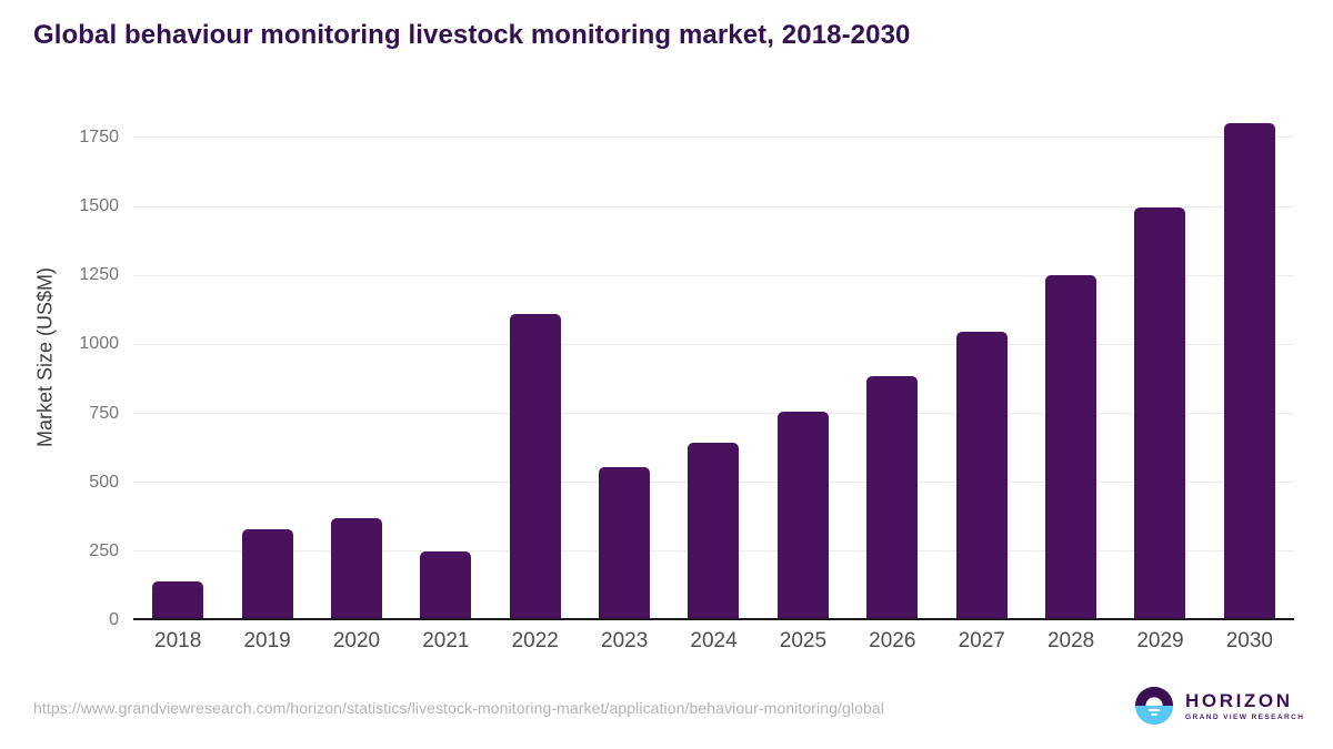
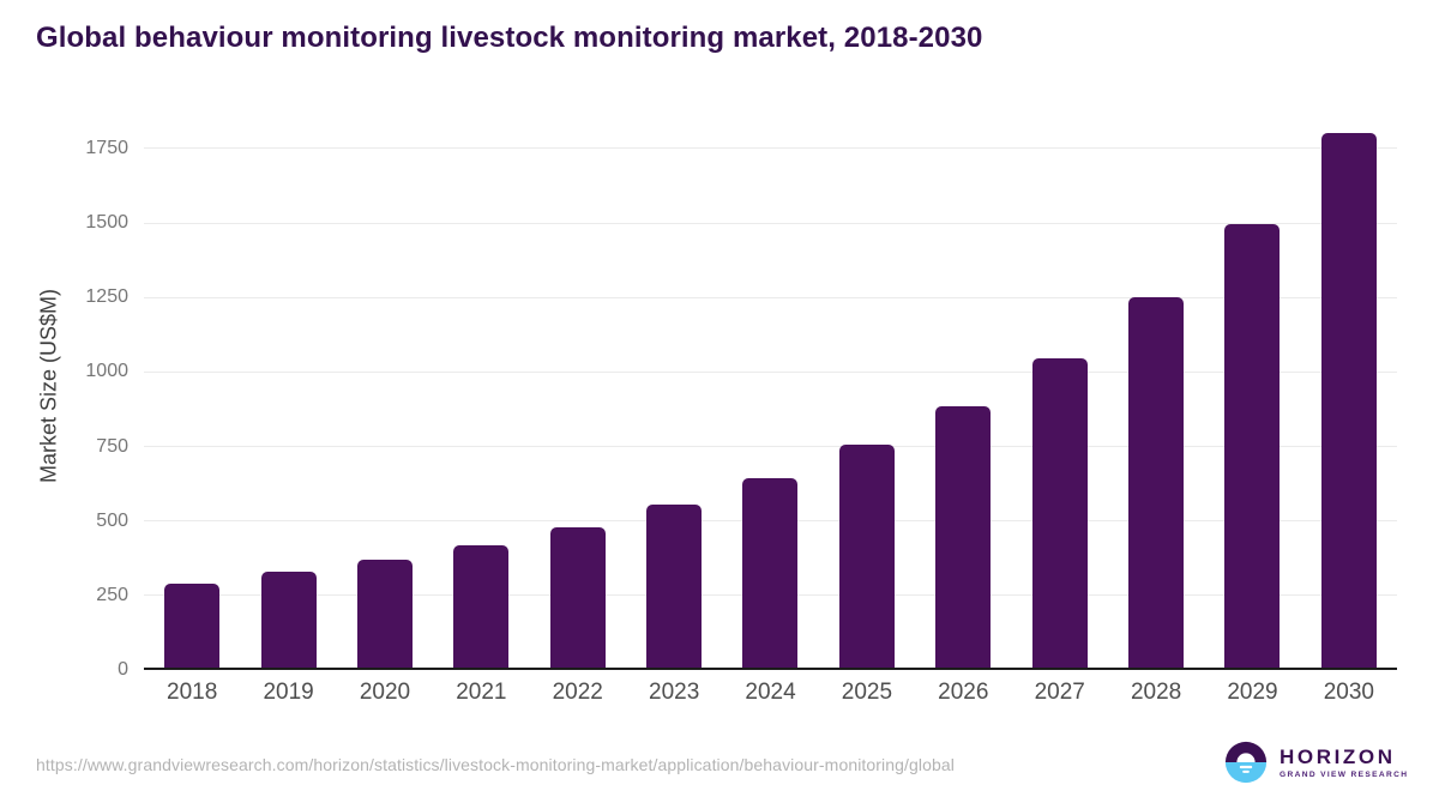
2018: 140 -> 290
2021: 250 -> 420
2022: 1110 -> 480
